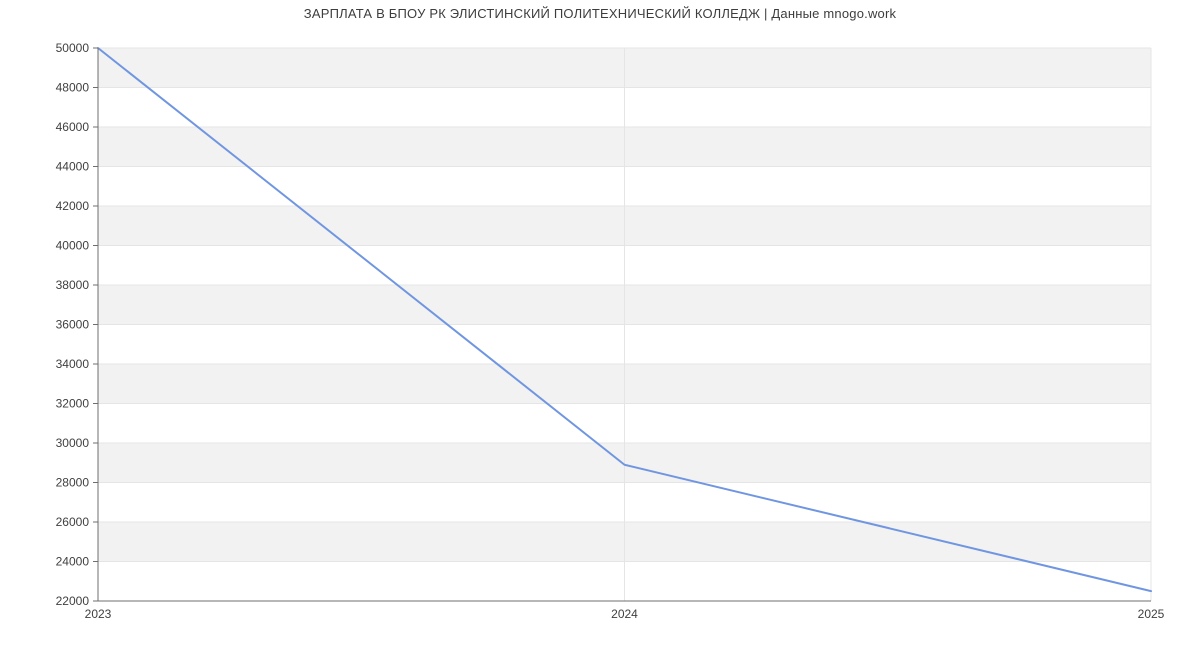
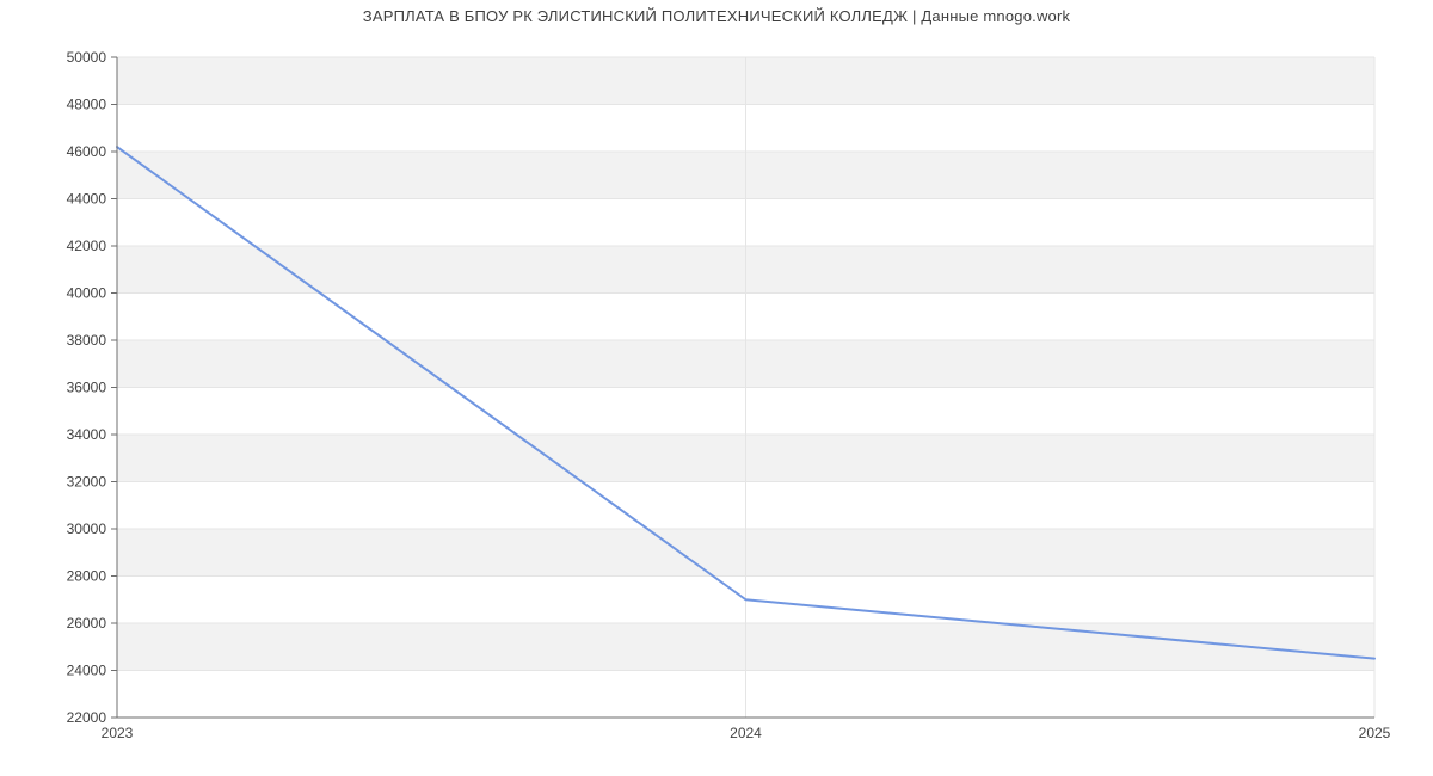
2023: 50000 -> 46200
2024: 28900 -> 27000
2025: 22500 -> 24500
